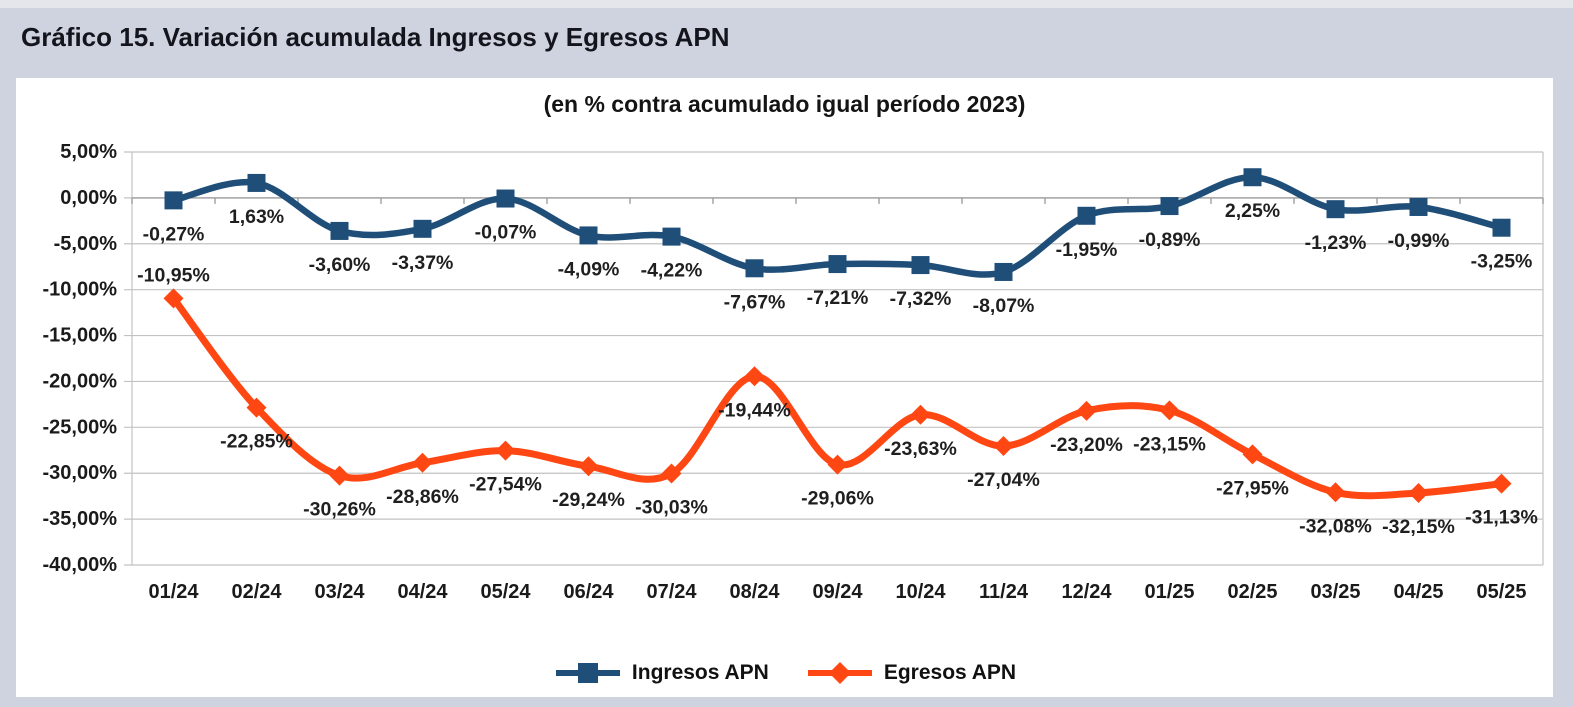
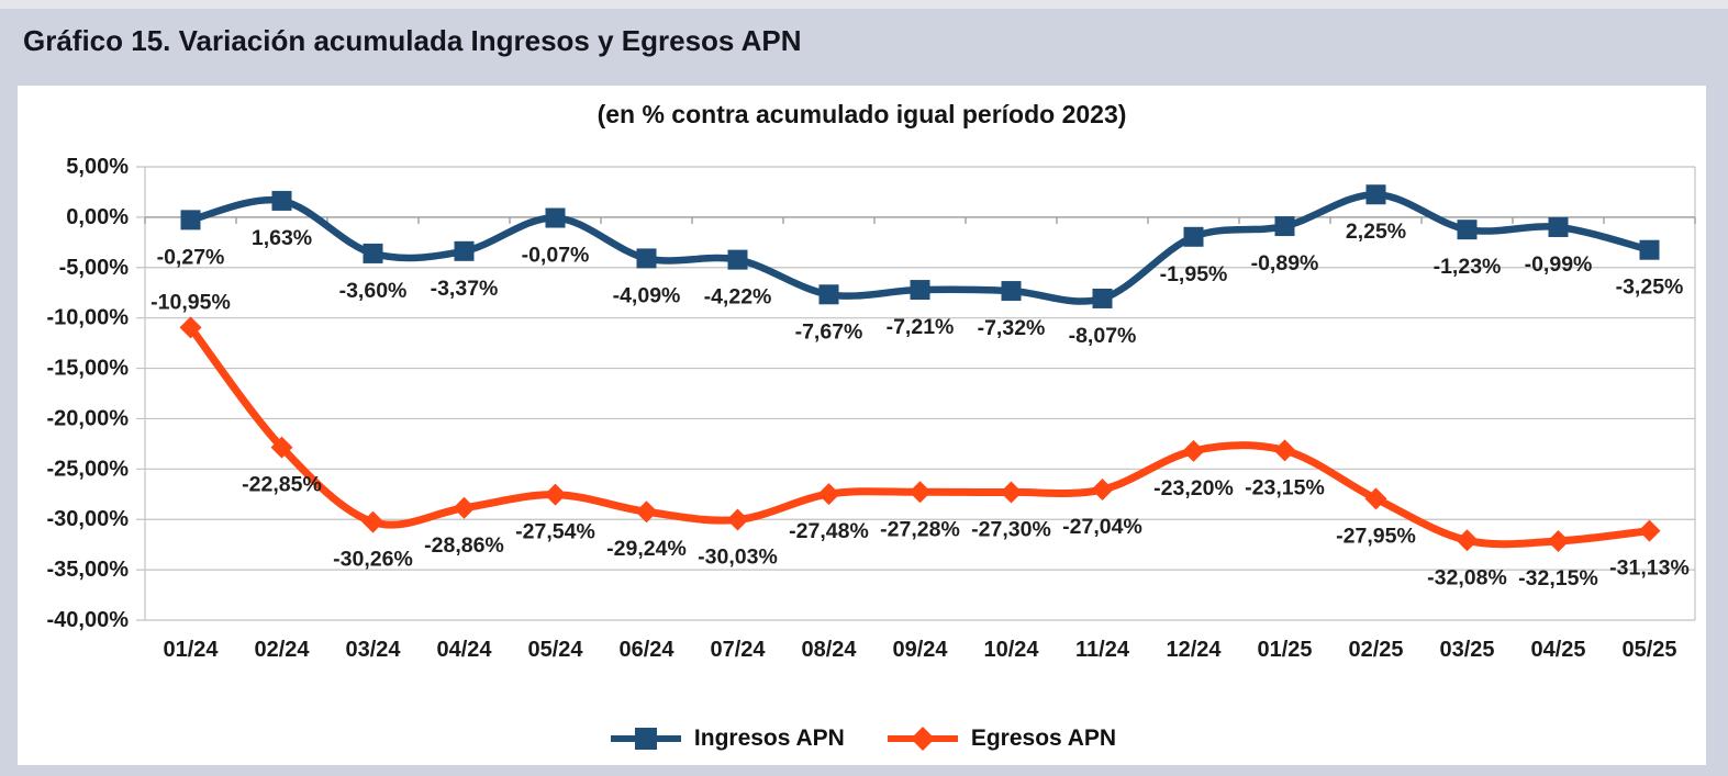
Egresos APN/08/24: -19,44% -> -27,48%
Egresos APN/09/24: -29,06% -> -27,28%
Egresos APN/10/24: -23,63% -> -27,30%
